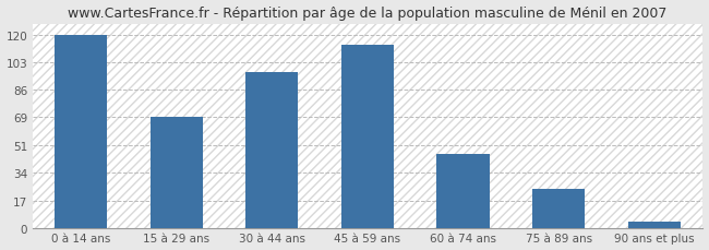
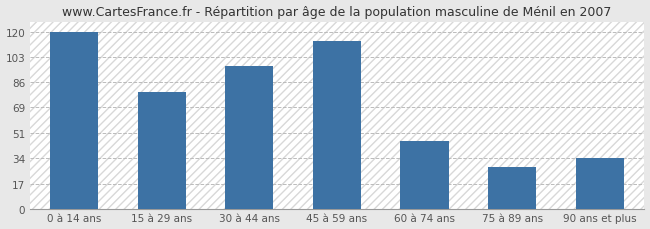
15 à 29 ans: 69 -> 79
75 à 89 ans: 24 -> 28
90 ans et plus: 4 -> 34
